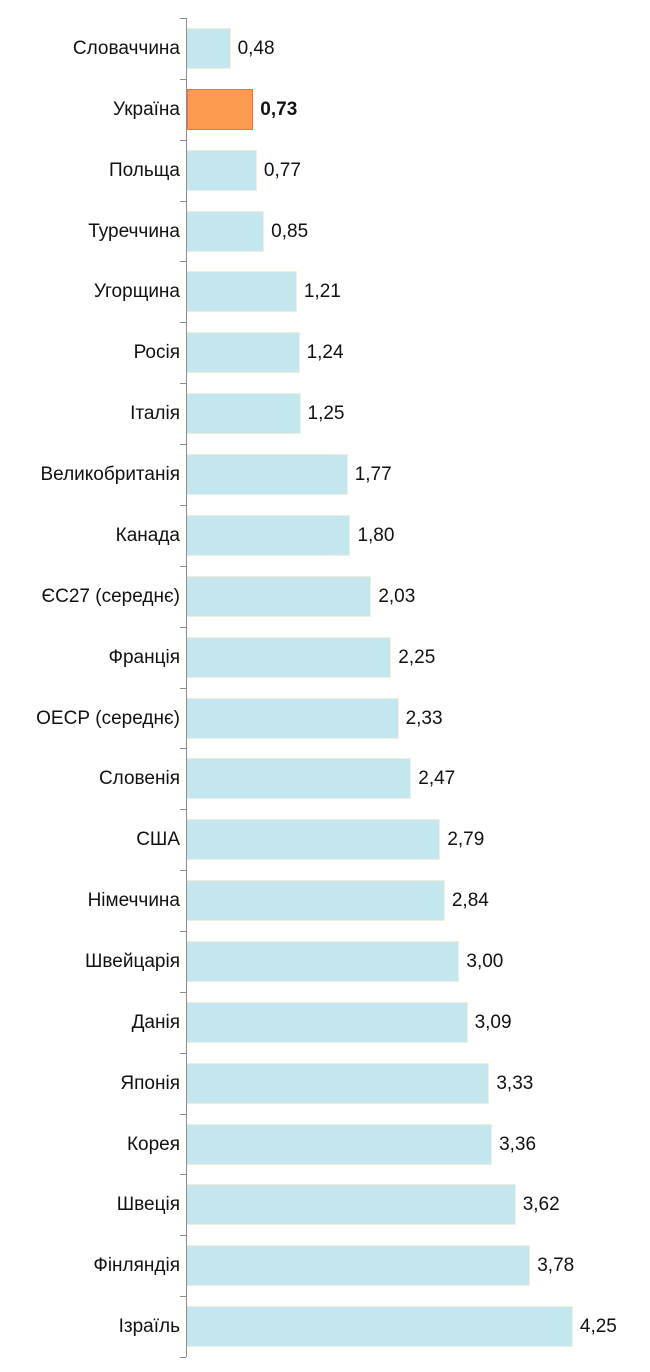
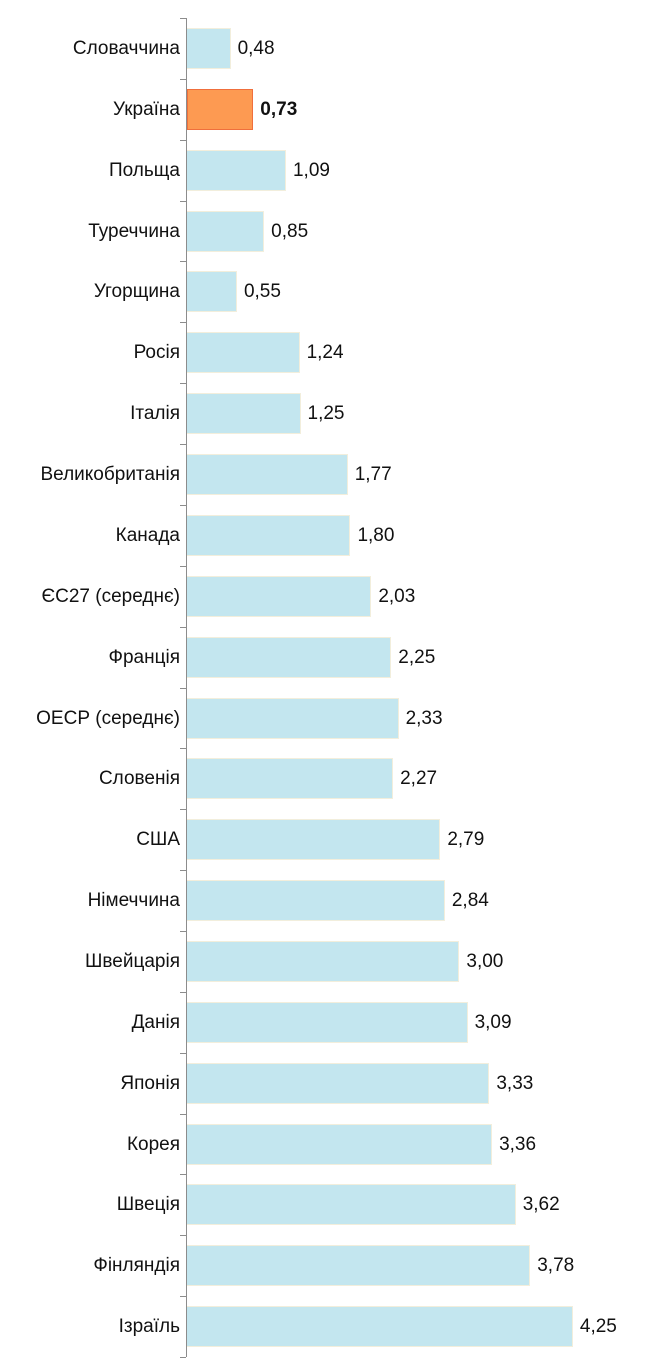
Польща: 0,77 -> 1,09
Угорщина: 1,21 -> 0,55
Словенія: 2,47 -> 2,27
